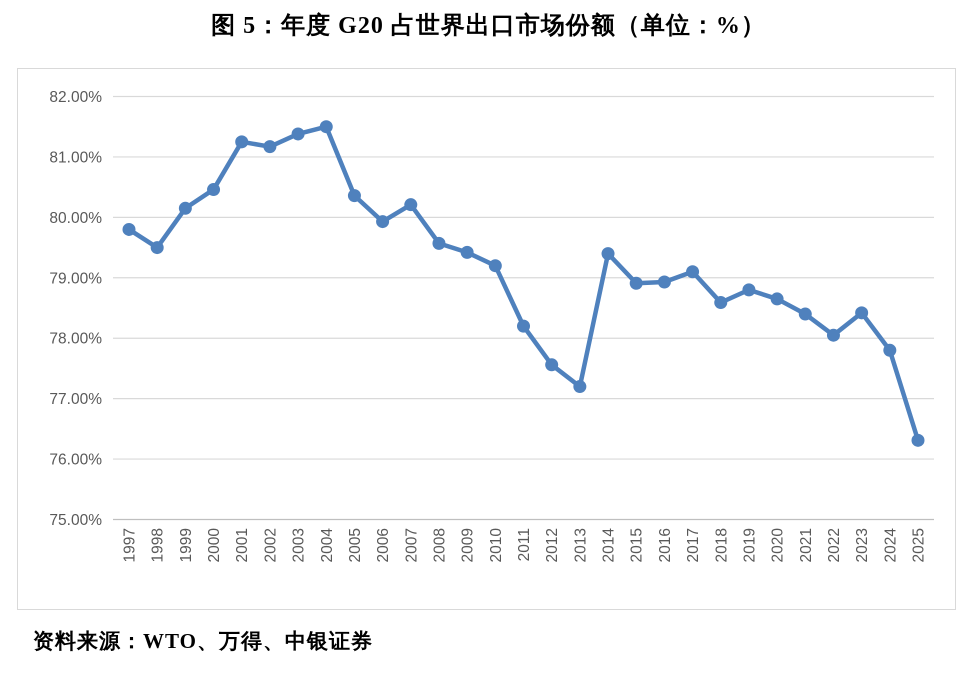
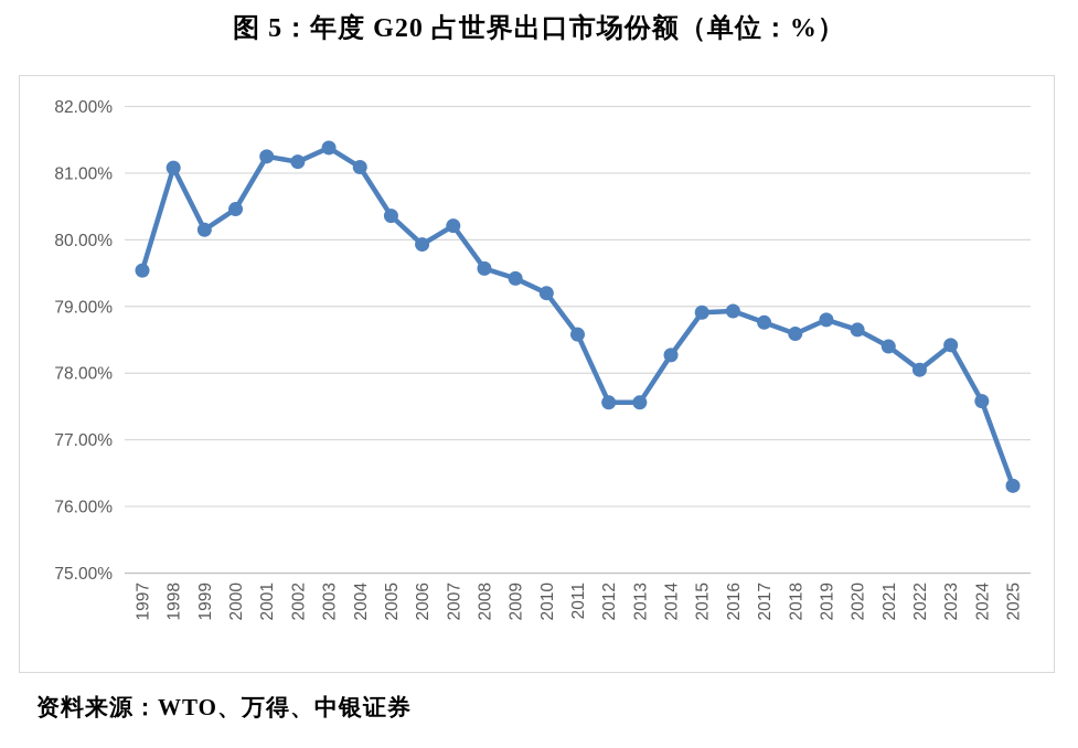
1997: 79.8% -> 79.5%
1998: 79.5% -> 81.1%
2004: 81.5% -> 81.1%
2011: 78.2% -> 78.6%
2013: 77.2% -> 77.6%
2014: 79.4% -> 78.3%
2017: 79.1% -> 78.8%
2024: 77.8% -> 77.6%
